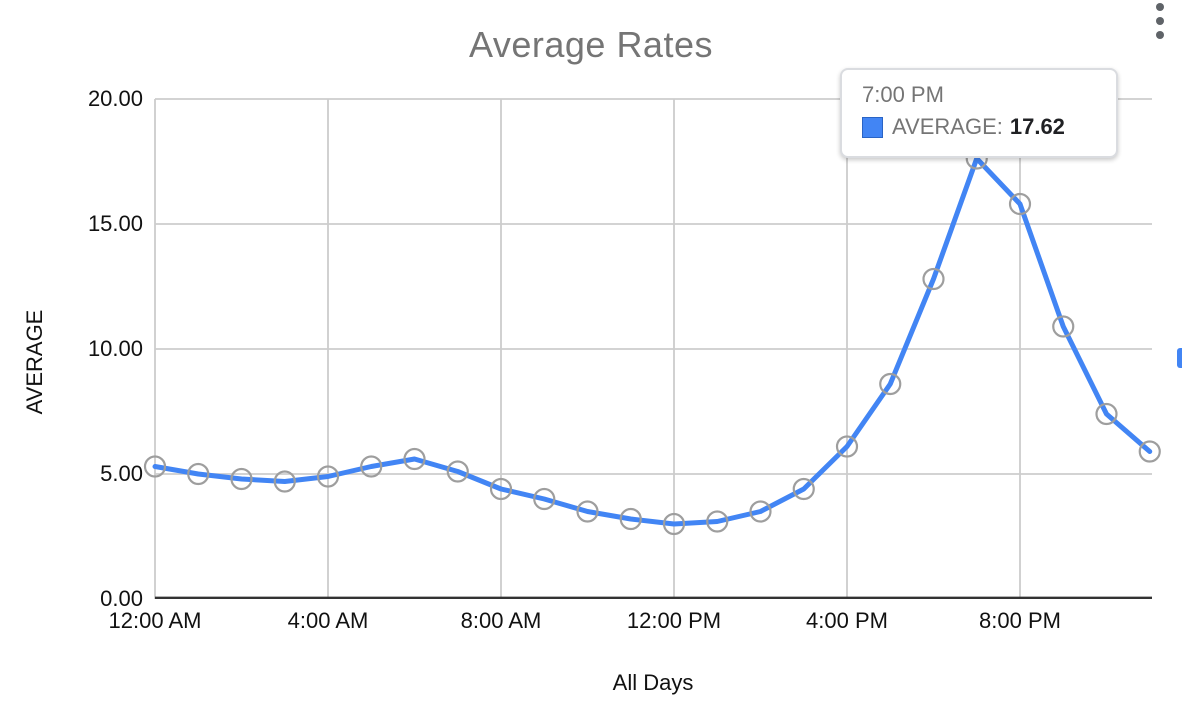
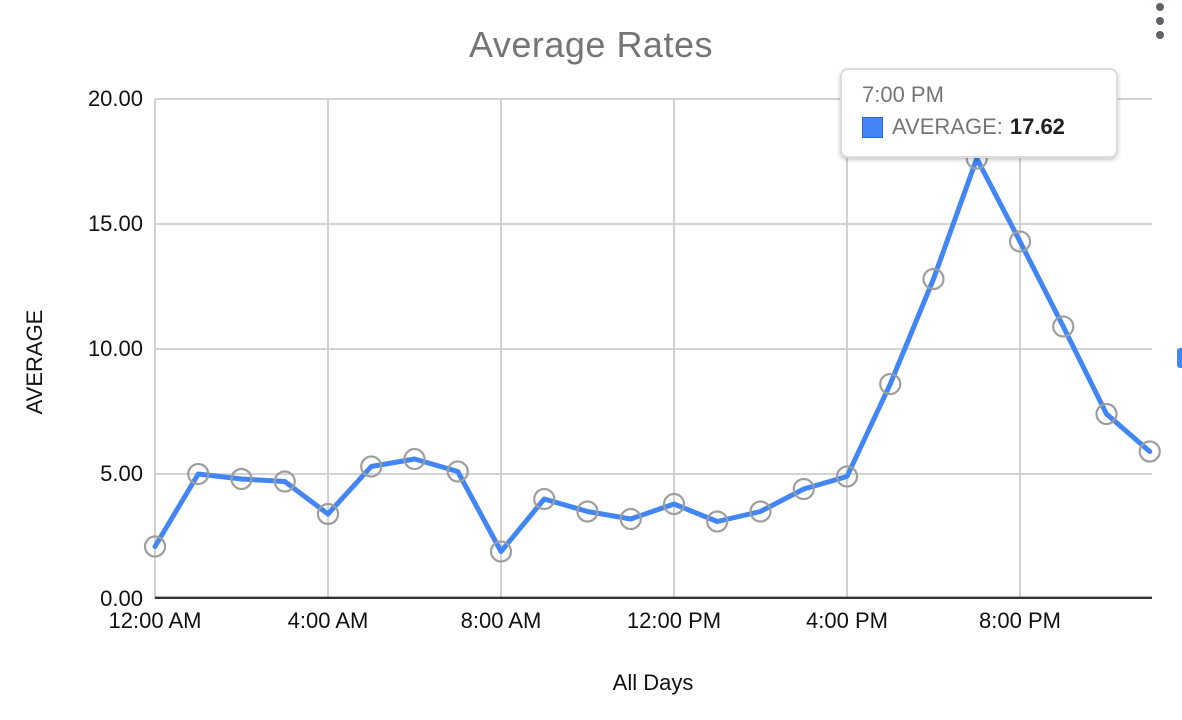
12:00 AM: 5.3 -> 2.1
4:00 AM: 4.9 -> 3.4
8:00 AM: 4.4 -> 1.9
12:00 PM: 3.0 -> 3.8
4:00 PM: 6.1 -> 4.9
8:00 PM: 15.8 -> 14.3
